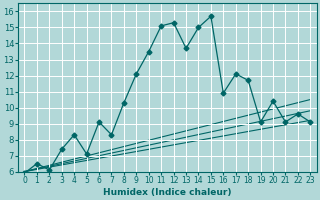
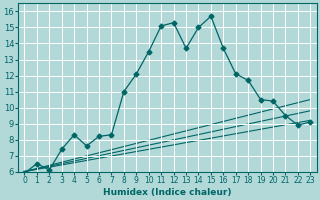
5: 7.1 -> 7.6
6: 9.1 -> 8.2
8: 10.3 -> 11.0
16: 10.9 -> 13.7
19: 9.1 -> 10.5
21: 9.1 -> 9.5
22: 9.6 -> 8.9
